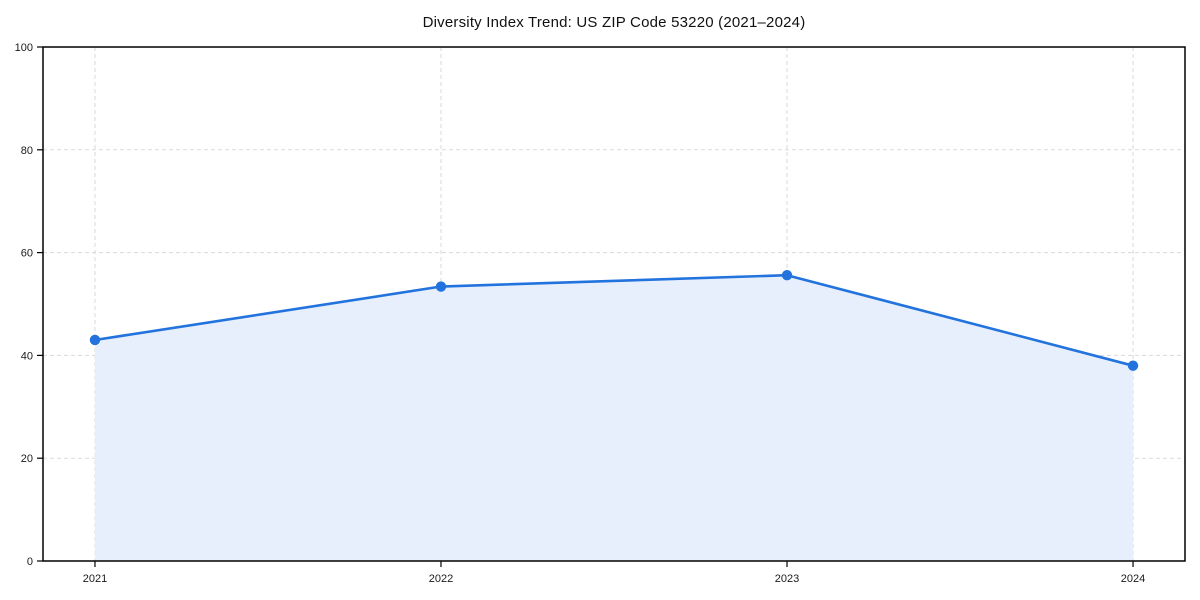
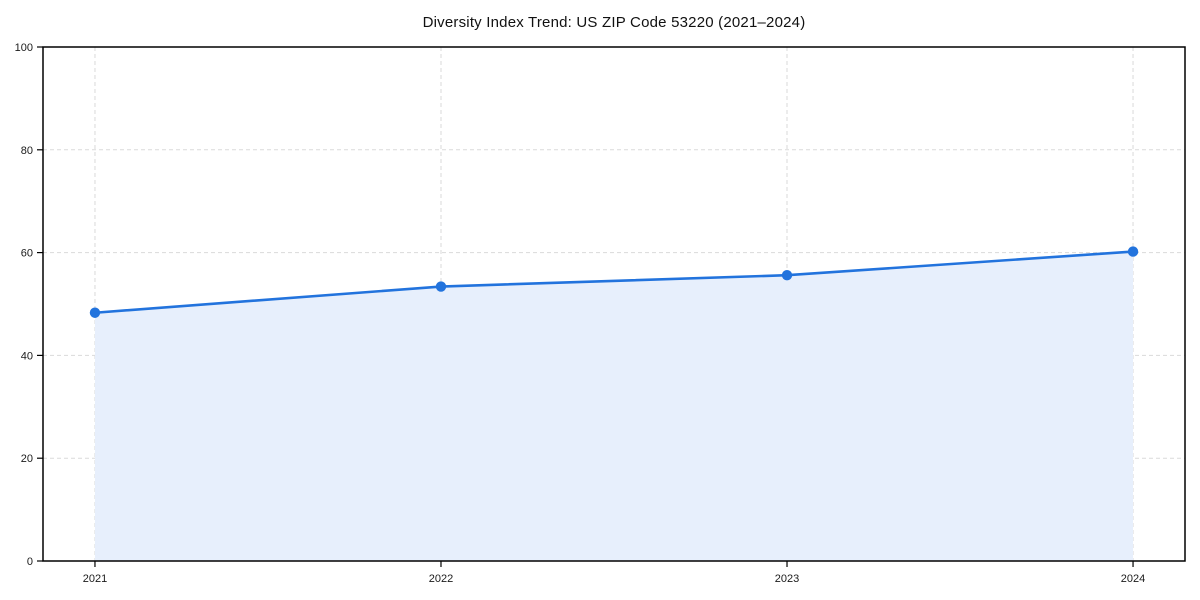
2021: 43 -> 48
2024: 38 -> 60
